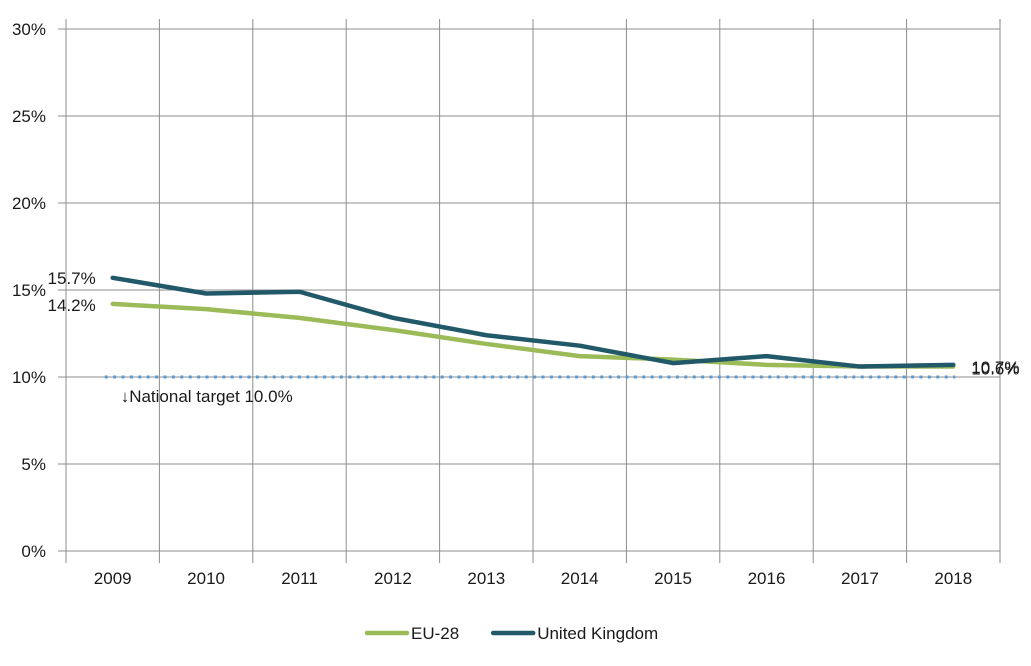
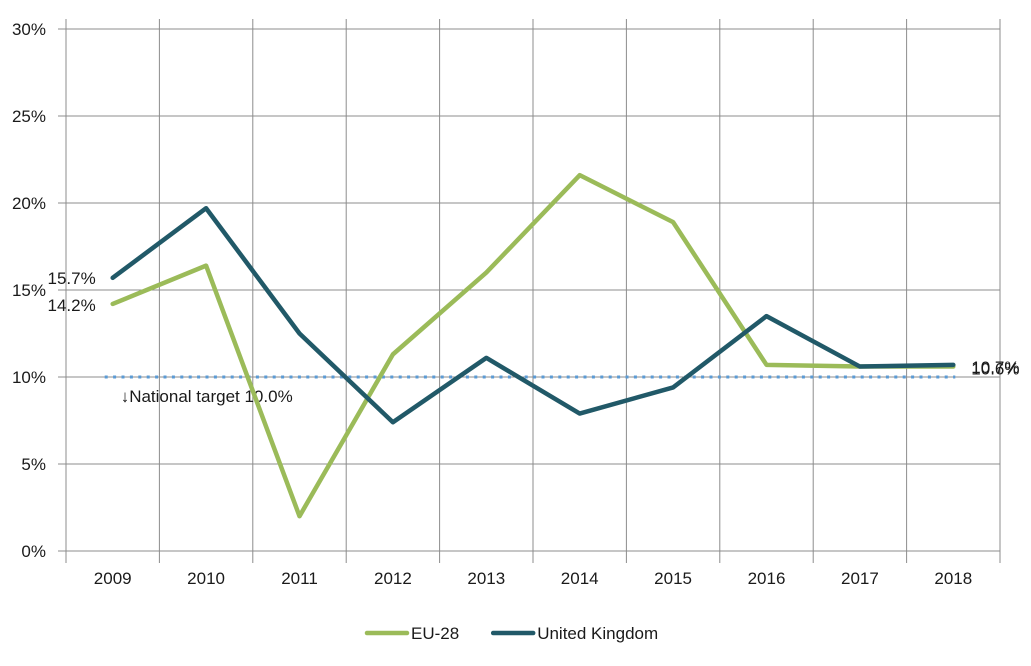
EU-28/2010: 13.9% -> 16.4%
United Kingdom/2010: 14.8% -> 19.7%
EU-28/2011: 13.4% -> 2.0%
United Kingdom/2011: 14.9% -> 12.5%
EU-28/2012: 12.7% -> 11.3%
United Kingdom/2012: 13.4% -> 7.4%
EU-28/2013: 11.9% -> 16.0%
United Kingdom/2013: 12.4% -> 11.1%
EU-28/2014: 11.2% -> 21.6%
United Kingdom/2014: 11.8% -> 7.9%
EU-28/2015: 11.0% -> 18.9%
United Kingdom/2015: 10.8% -> 9.4%
United Kingdom/2016: 11.2% -> 13.5%
